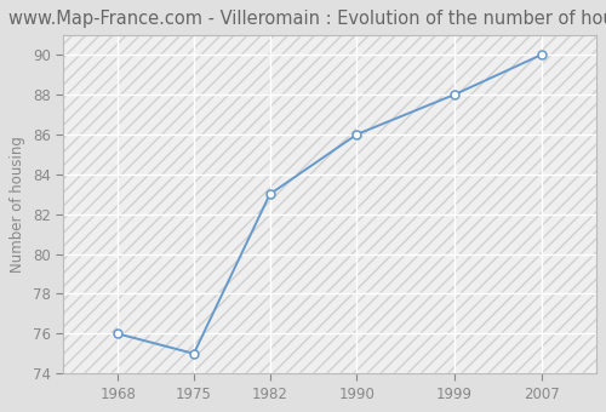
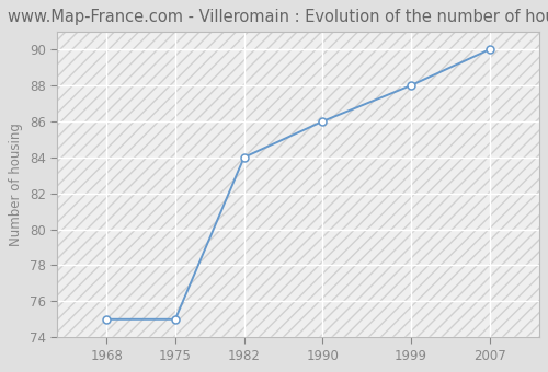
1968: 76 -> 75
1982: 83 -> 84
